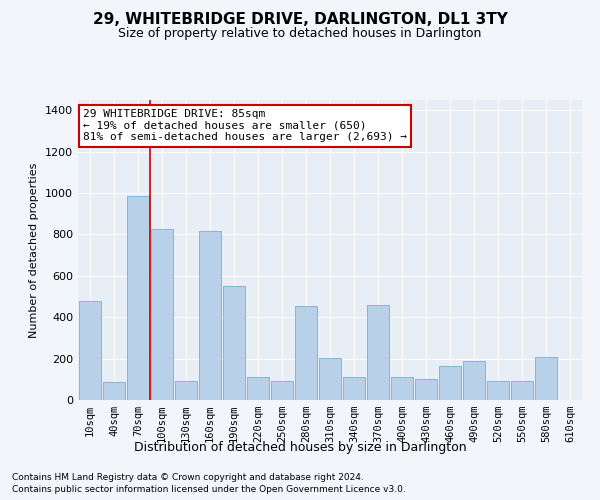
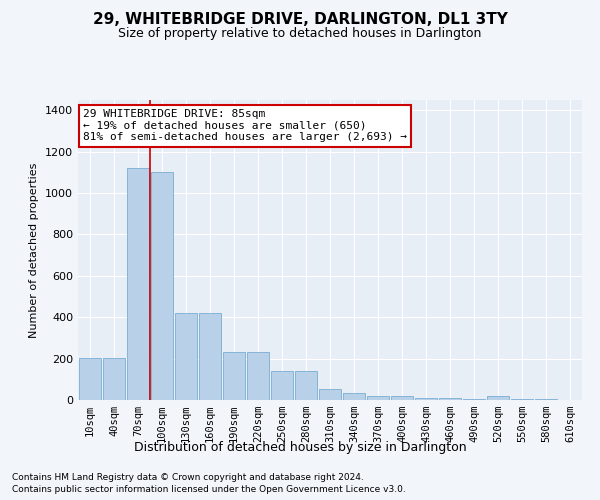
10sqm: 480 -> 205
40sqm: 85 -> 205
70sqm: 985 -> 1120
100sqm: 825 -> 1100
130sqm: 90 -> 420
160sqm: 815 -> 420
190sqm: 550 -> 230
220sqm: 110 -> 230
250sqm: 90 -> 140
280sqm: 455 -> 140
310sqm: 205 -> 55
340sqm: 110 -> 35
370sqm: 460 -> 20
400sqm: 110 -> 20
430sqm: 100 -> 10
460sqm: 165 -> 10
490sqm: 190 -> 5
520sqm: 90 -> 20
550sqm: 90 -> 5
580sqm: 210 -> 5
